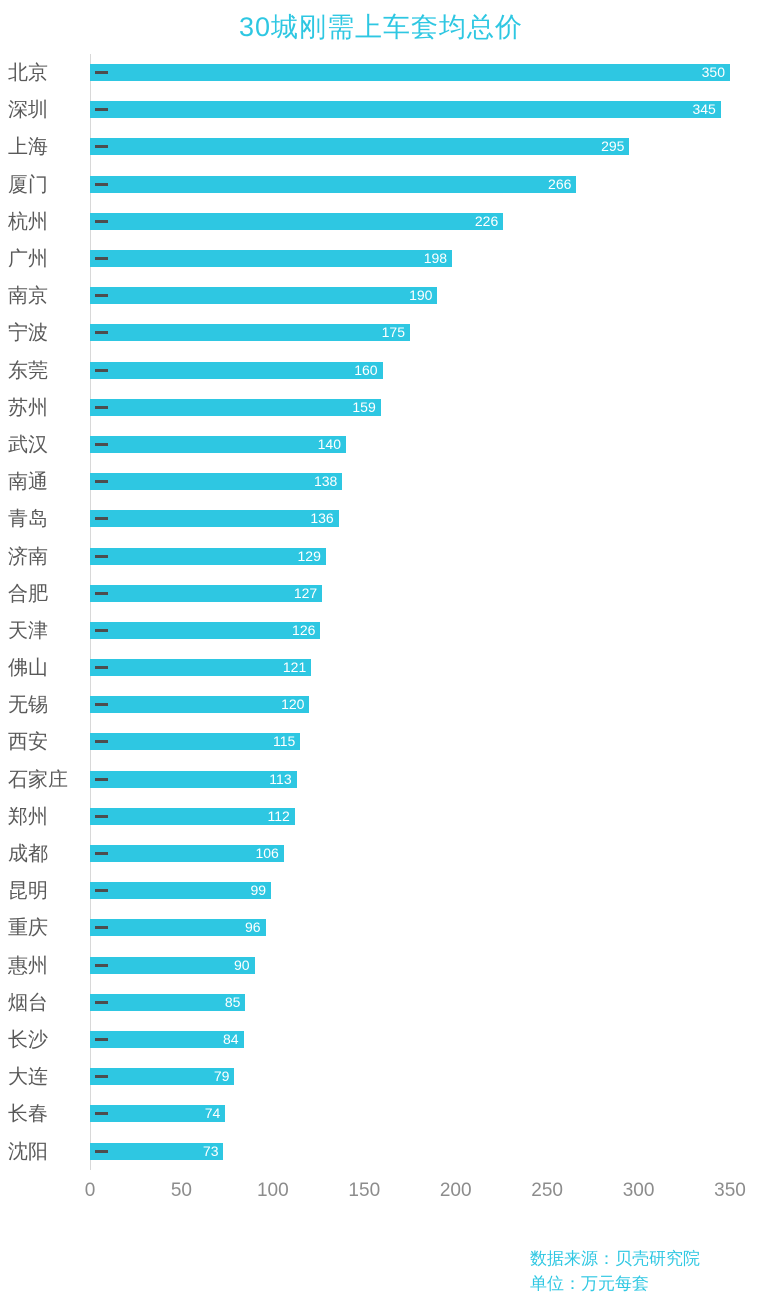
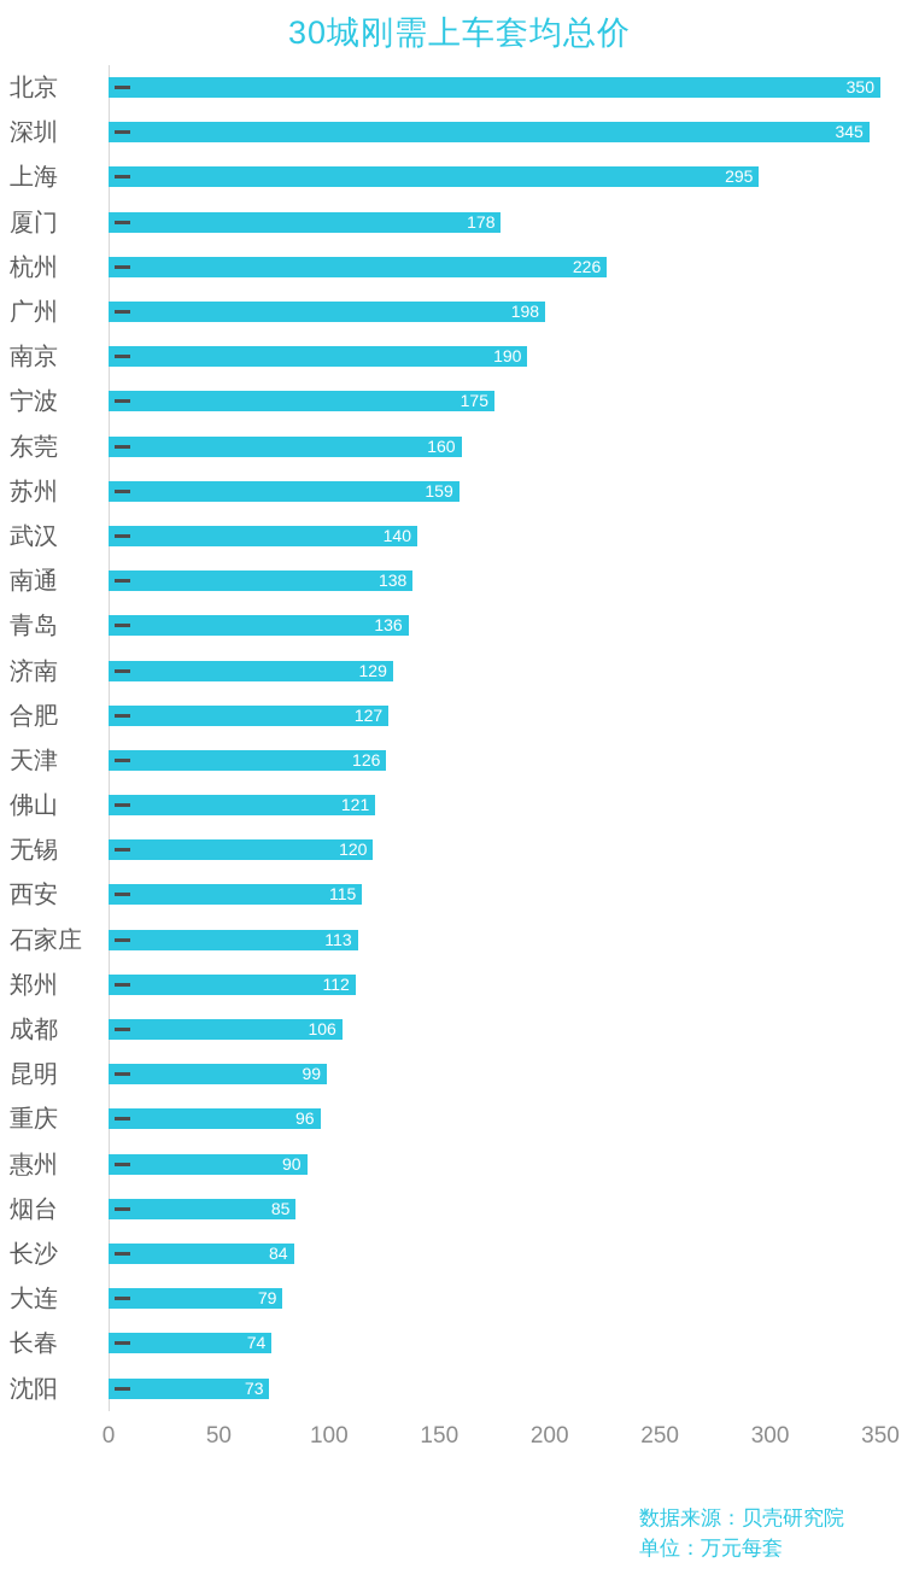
厦门: 266 -> 178
